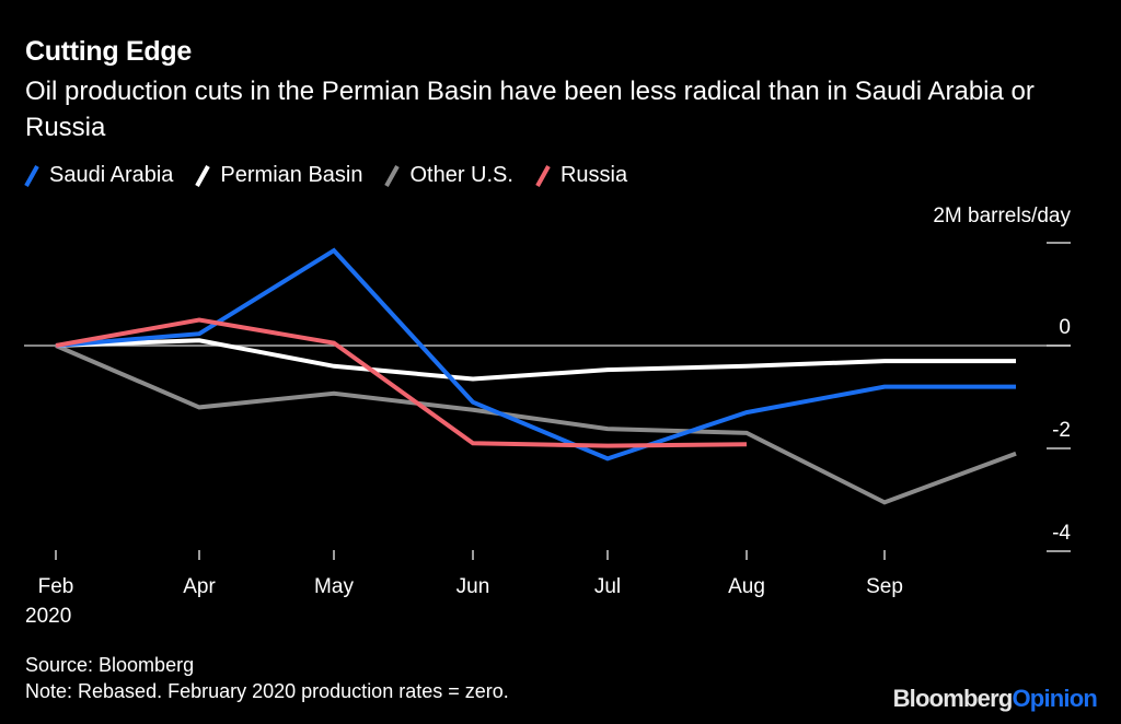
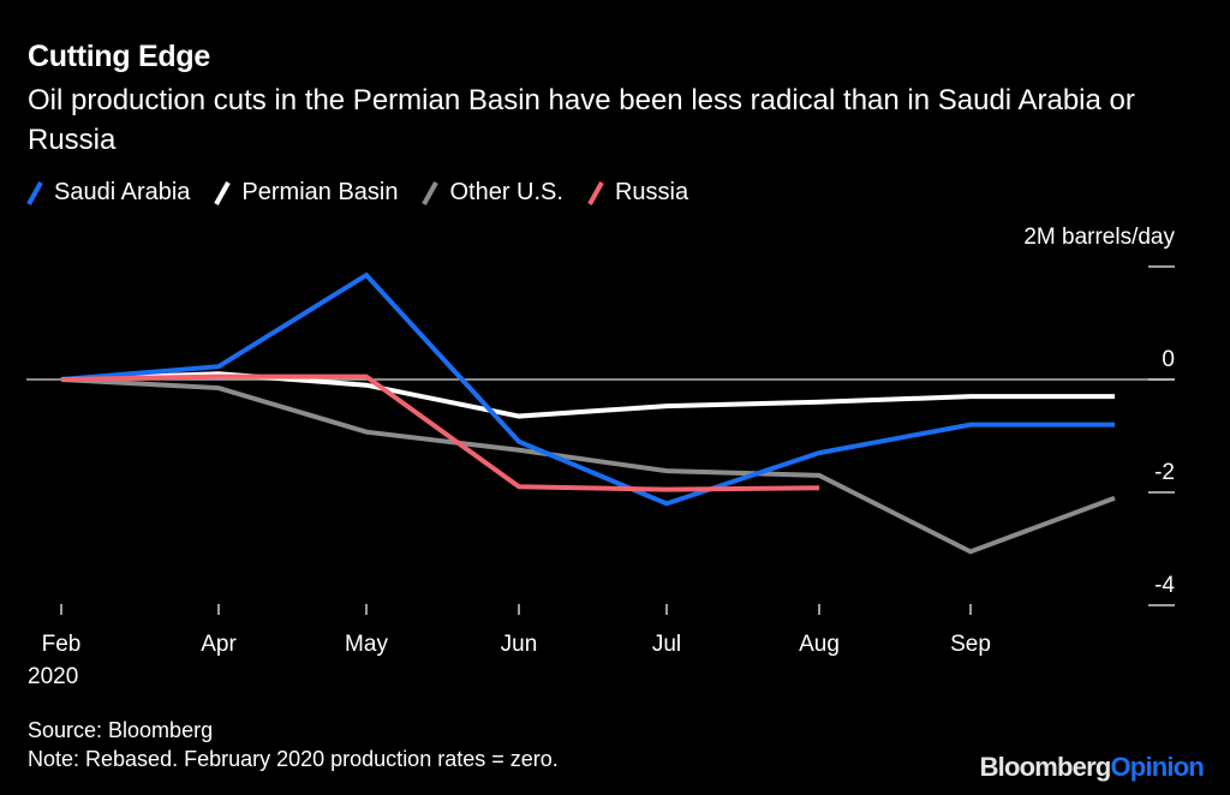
Other U.S./Apr: -1.2 -> -0.1
Russia/Apr: 0.5 -> 0.1
Permian Basin/May: -0.4 -> -0.1
